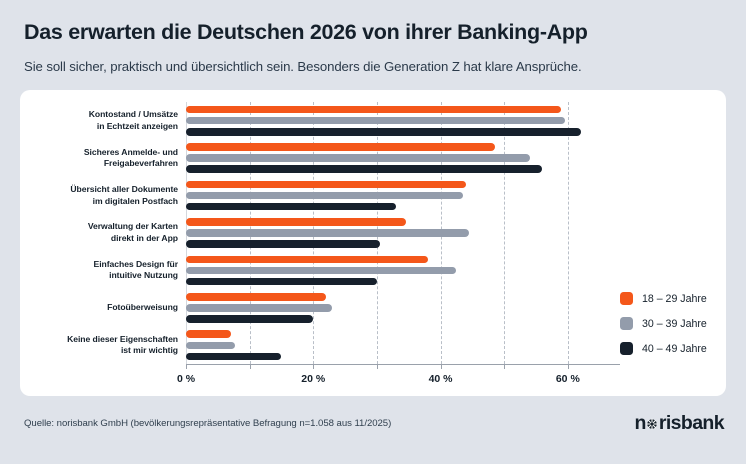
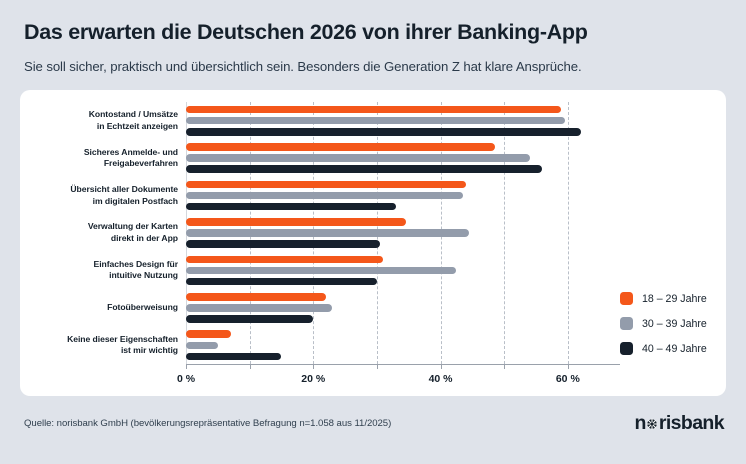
18 – 29 Jahre/Einfaches Design für intuitive Nutzung: 38% -> 31%
30 – 39 Jahre/Keine dieser Eigenschaften ist mir wichtig: 8% -> 5%
